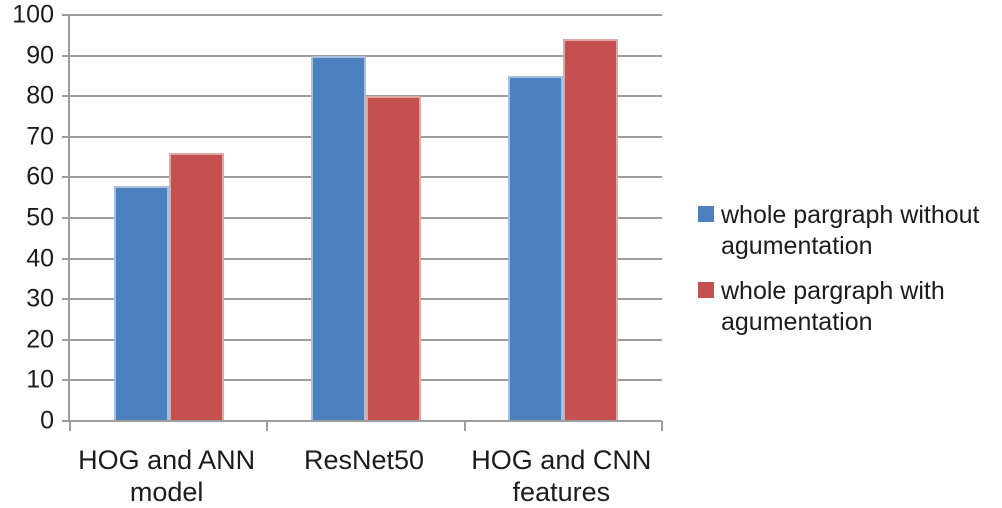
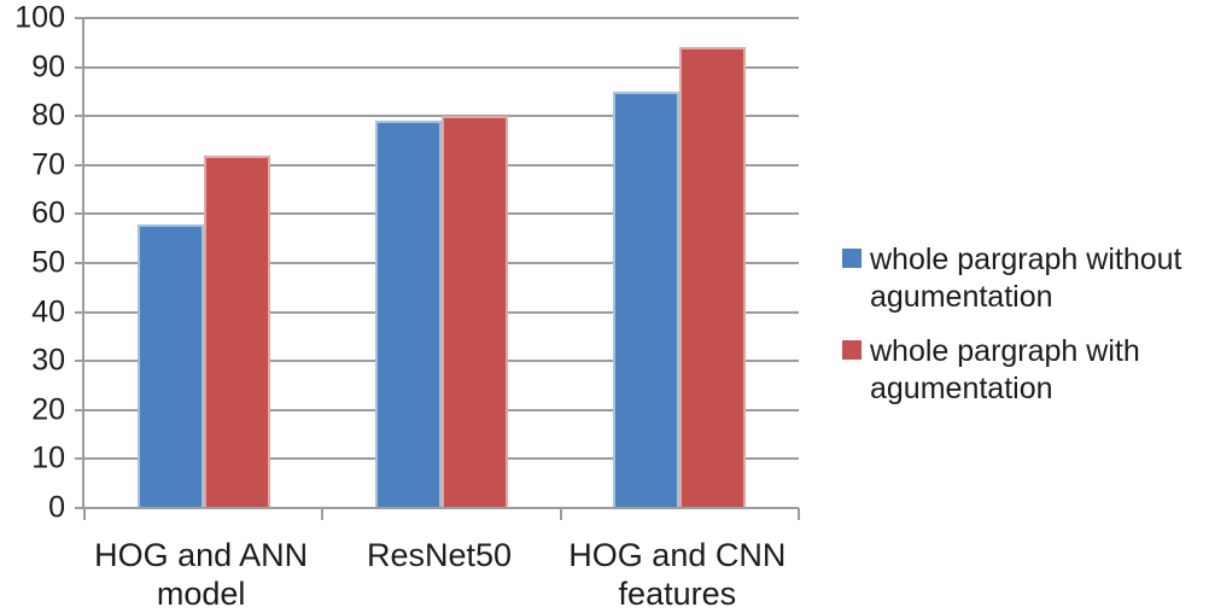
whole pargraph with agumentation/HOG and ANN model: 66 -> 72
whole pargraph without agumentation/ResNet50: 90 -> 79
